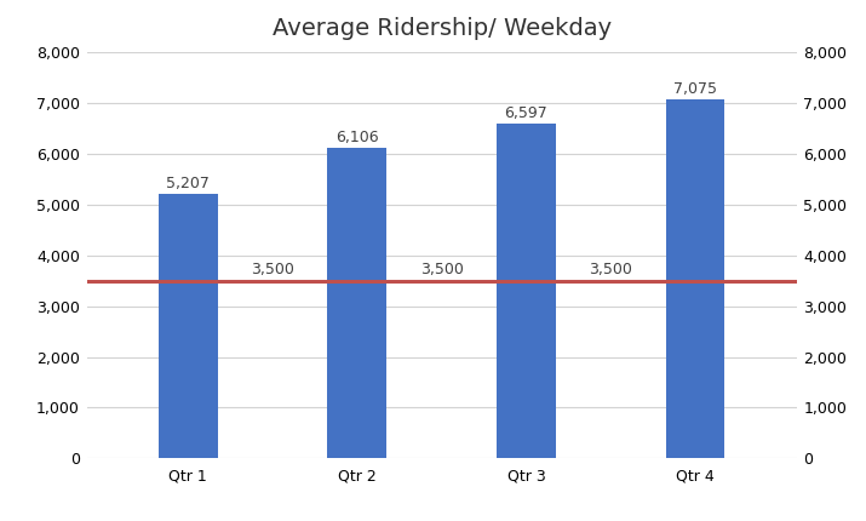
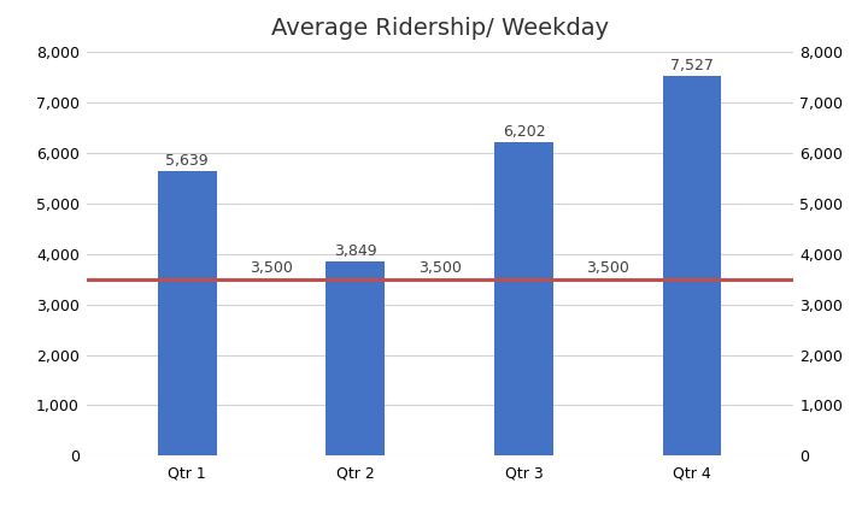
Qtr 1: 5,207 -> 5,639
Qtr 2: 6,106 -> 3,849
Qtr 3: 6,597 -> 6,202
Qtr 4: 7,075 -> 7,527
